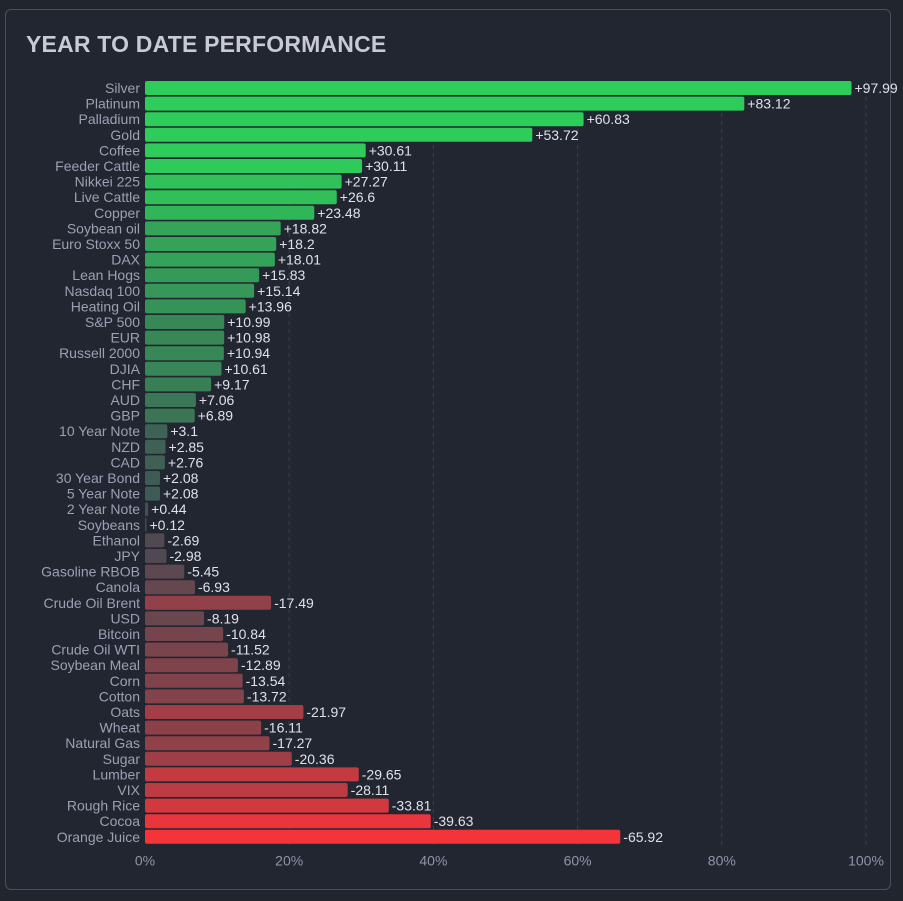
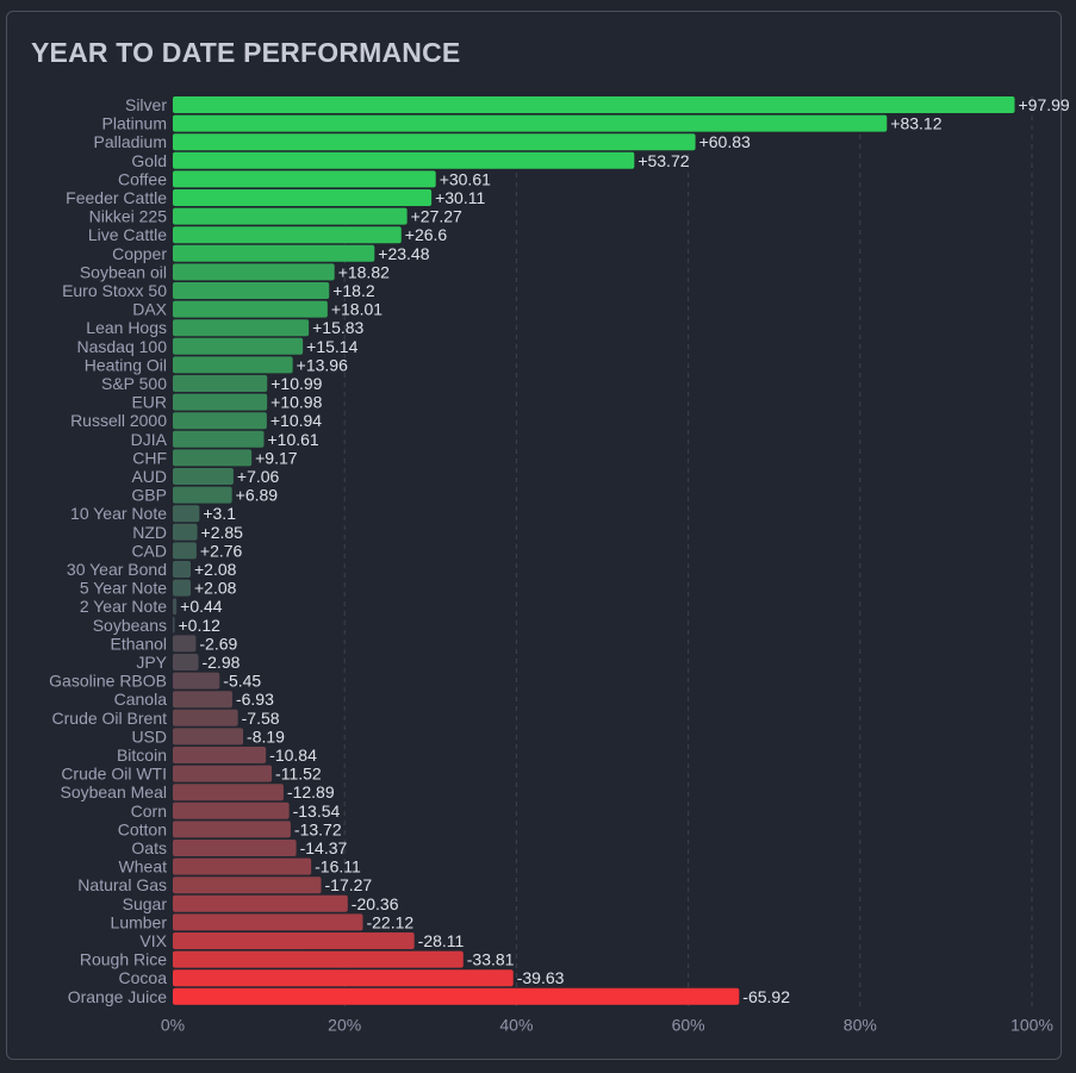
Crude Oil Brent: -17.49 -> -7.58
Oats: -21.97 -> -14.37
Lumber: -29.65 -> -22.12
